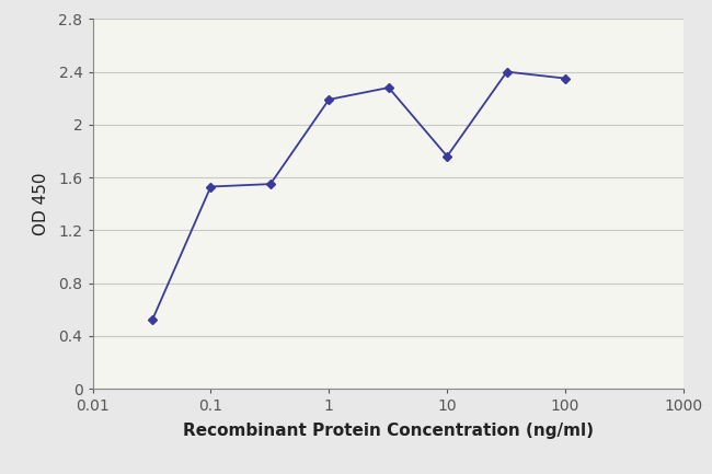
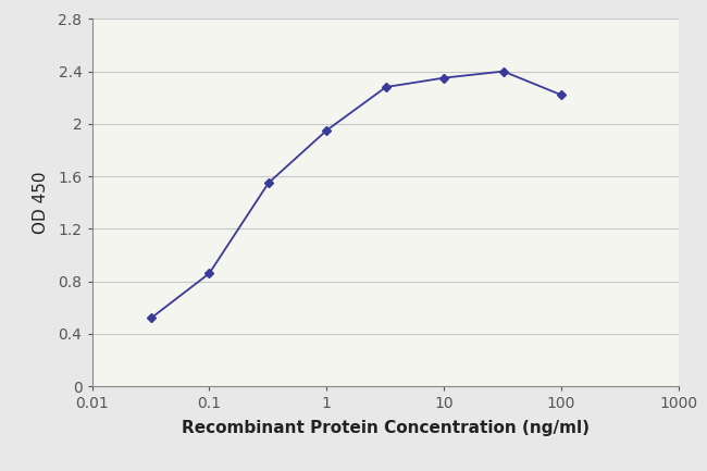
0.1: 1.53 -> 0.86
1: 2.19 -> 1.95
10: 1.76 -> 2.35
100: 2.35 -> 2.22
